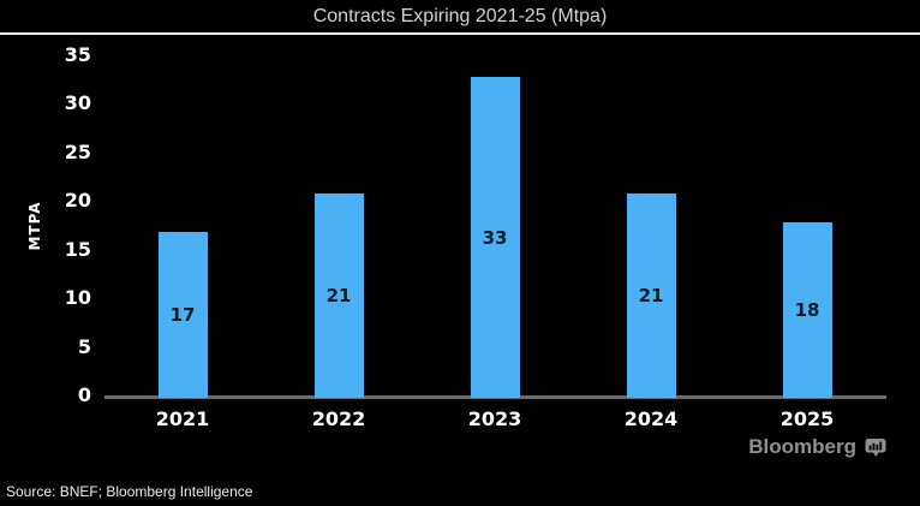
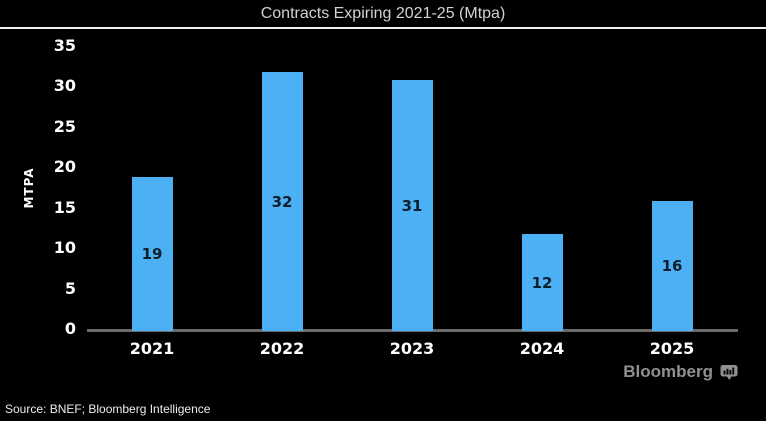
2021: 17 -> 19
2022: 21 -> 32
2023: 33 -> 31
2024: 21 -> 12
2025: 18 -> 16
